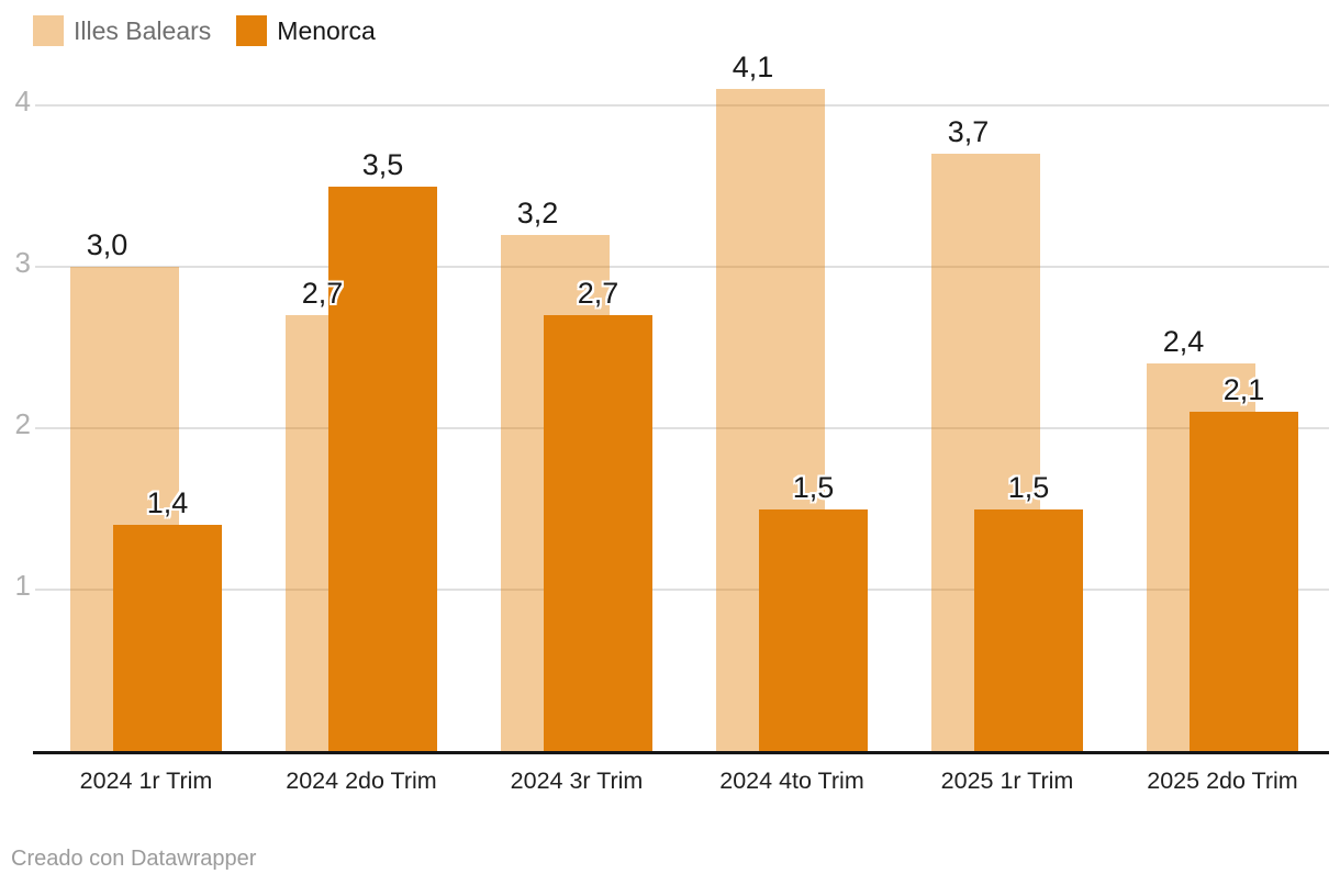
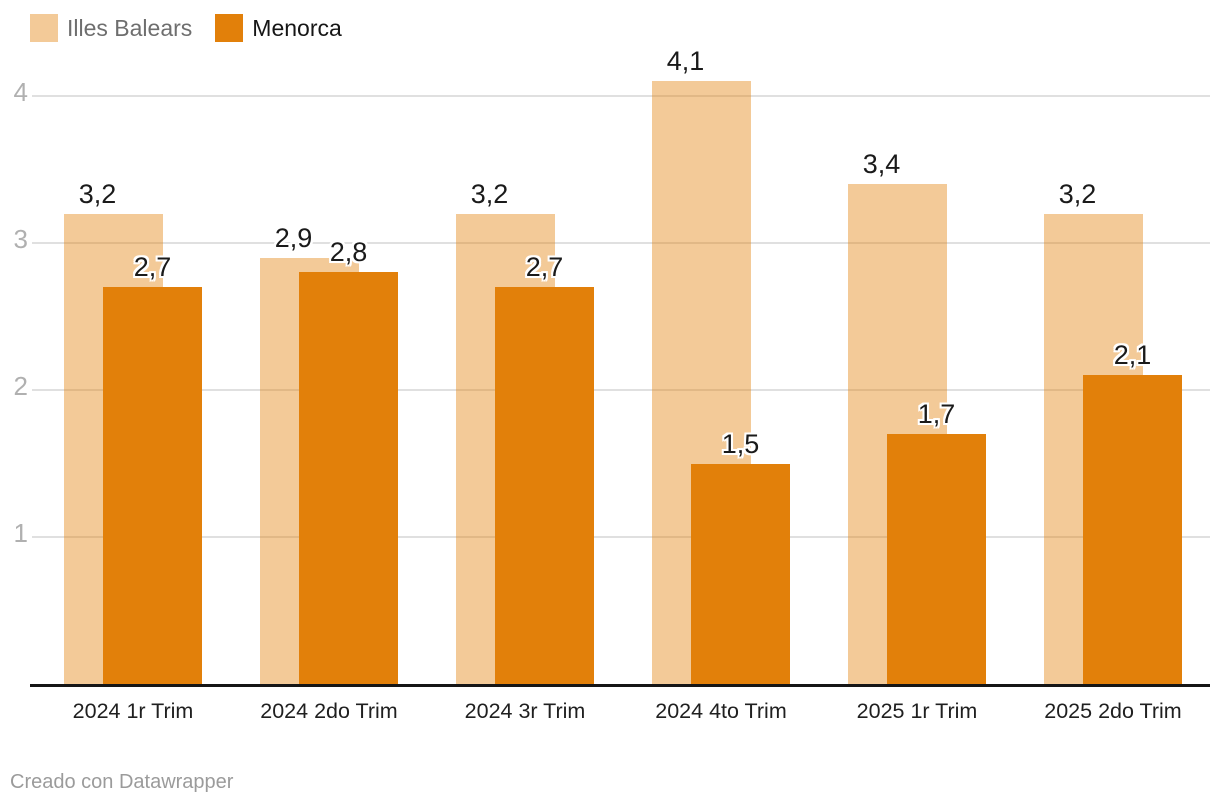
Illes Balears/2024 1r Trim: 3,0 -> 3,2
Menorca/2024 1r Trim: 1,4 -> 2,7
Illes Balears/2024 2do Trim: 2,7 -> 2,9
Menorca/2024 2do Trim: 3,5 -> 2,8
Illes Balears/2025 1r Trim: 3,7 -> 3,4
Menorca/2025 1r Trim: 1,5 -> 1,7
Illes Balears/2025 2do Trim: 2,4 -> 3,2
